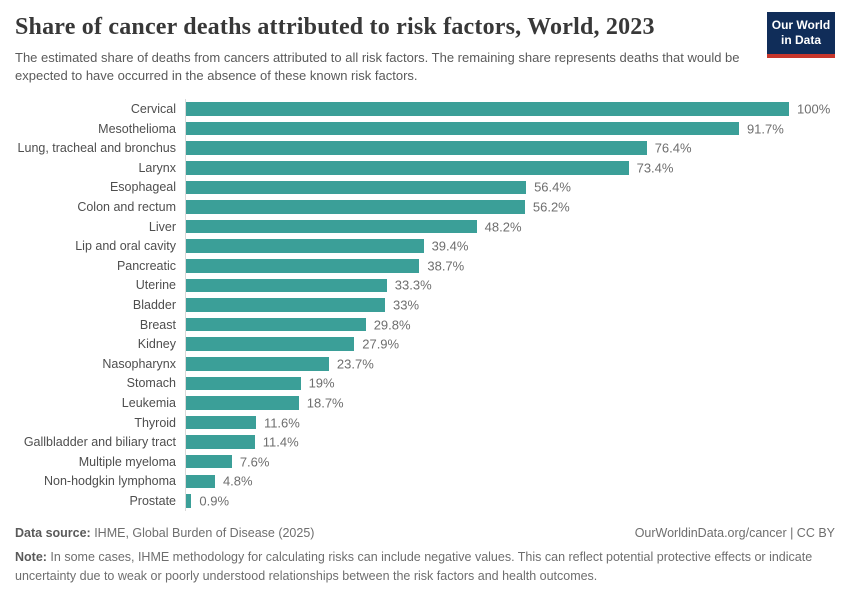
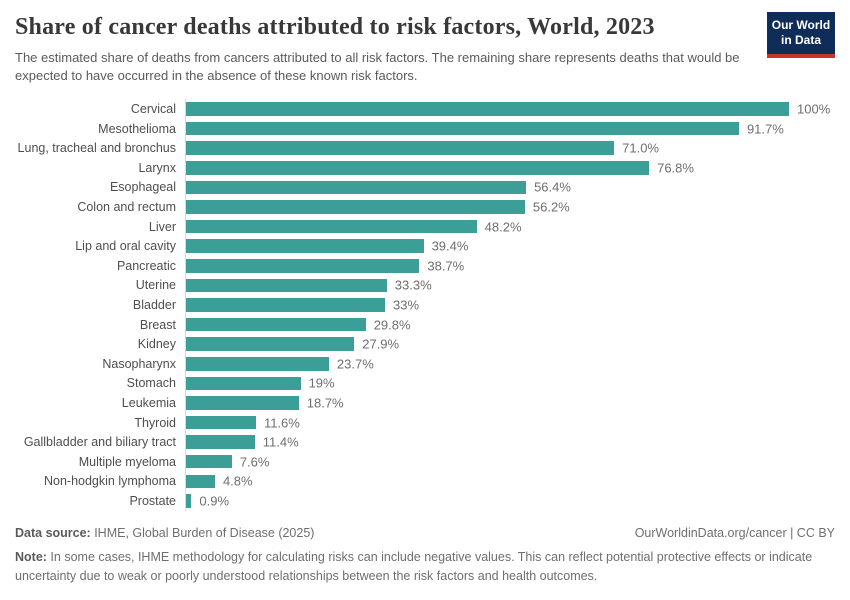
Lung, tracheal and bronchus: 76.4% -> 71.0%
Larynx: 73.4% -> 76.8%
